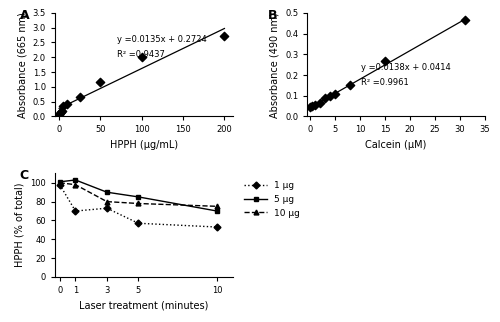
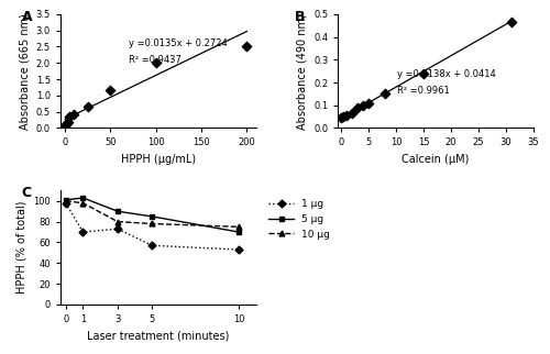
200: 2.73 -> 2.50
15: 0.270 -> 0.240
